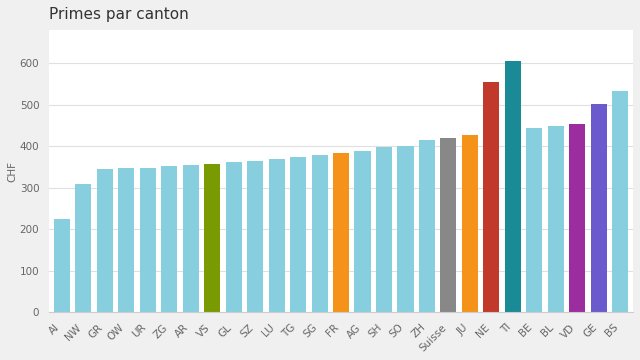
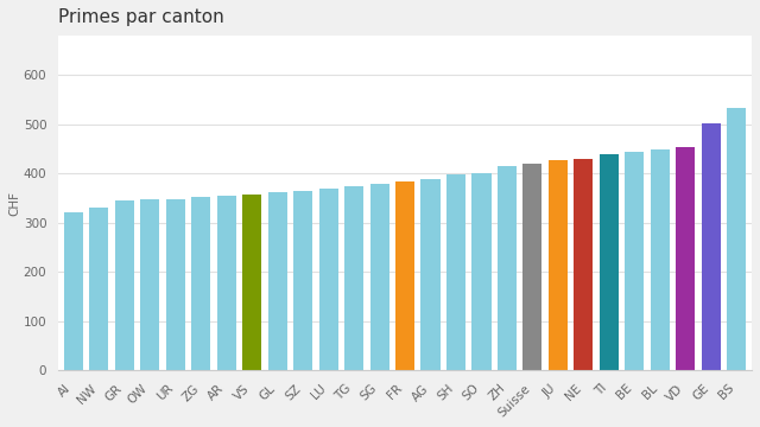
AI: 225 -> 322
NW: 310 -> 332
NE: 555 -> 430
TI: 605 -> 440
